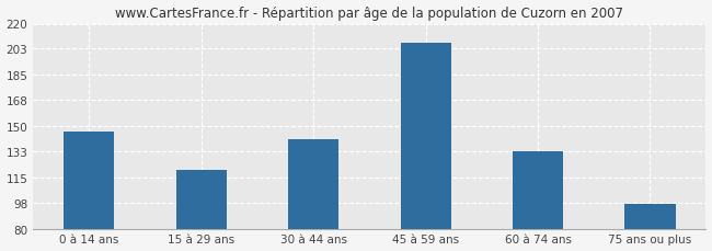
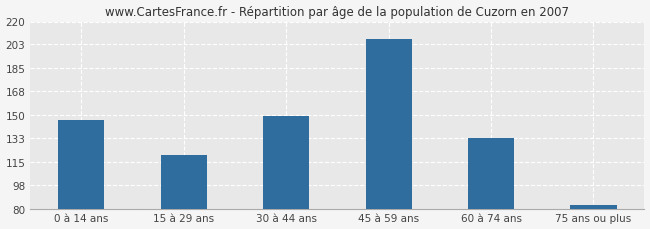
30 à 44 ans: 141 -> 149
75 ans ou plus: 97 -> 83
